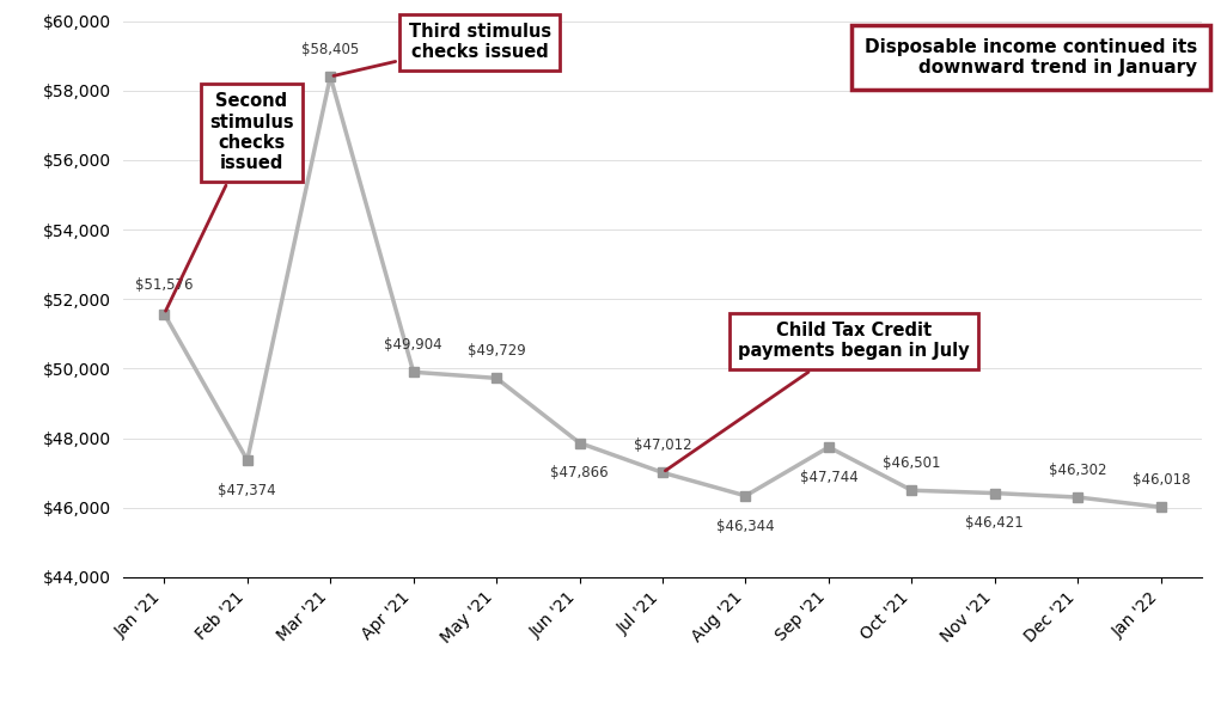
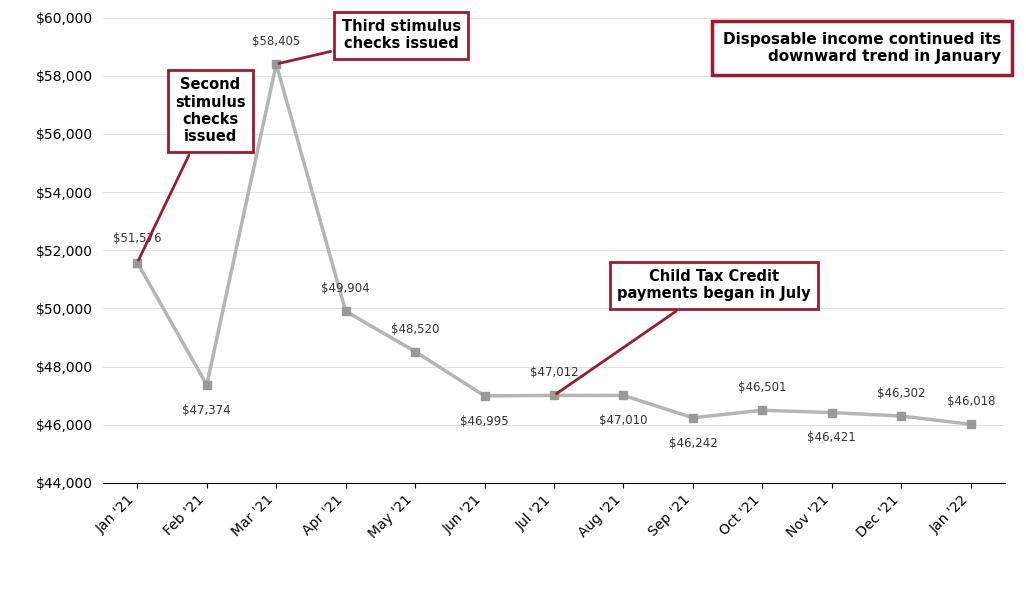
May '21: $49,729 -> $48,520
Jun '21: $47,866 -> $46,995
Aug '21: $46,344 -> $47,010
Sep '21: $47,744 -> $46,242
